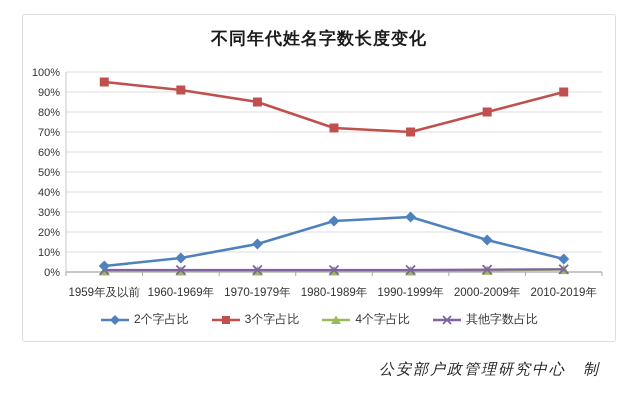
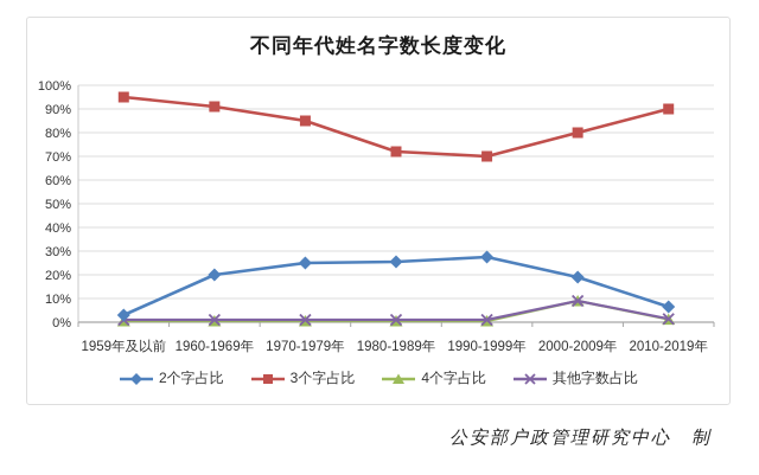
2个字占比/1960-1969年: 7% -> 20%
2个字占比/1970-1979年: 14% -> 25%
2个字占比/2000-2009年: 16% -> 19%
4个字占比/2000-2009年: 1% -> 9%
其他字数占比/2000-2009年: 1% -> 9%
